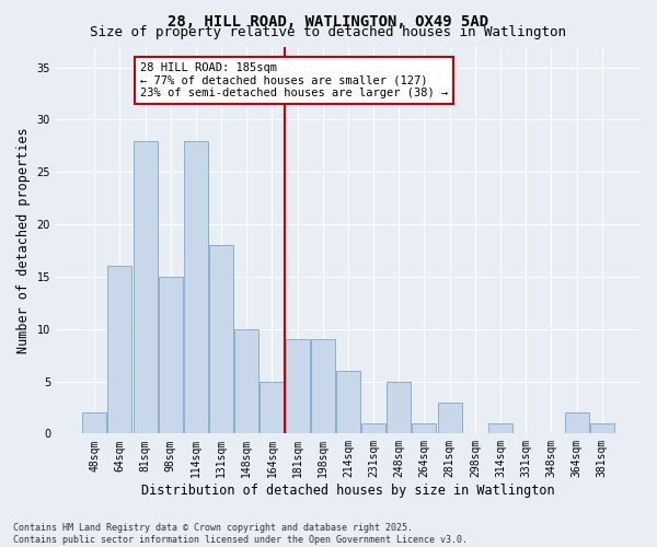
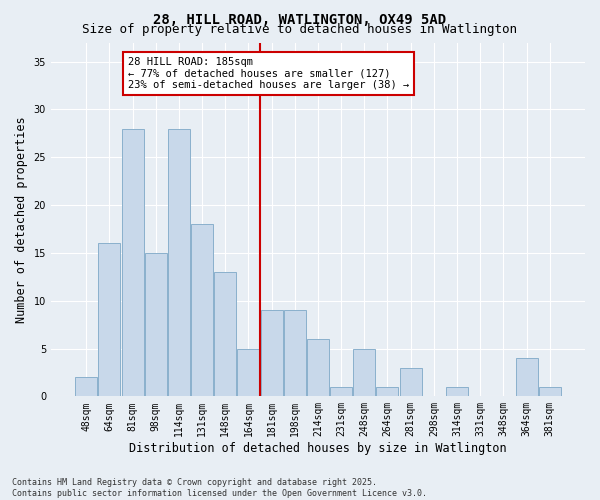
148sqm: 10 -> 13
364sqm: 2 -> 4
